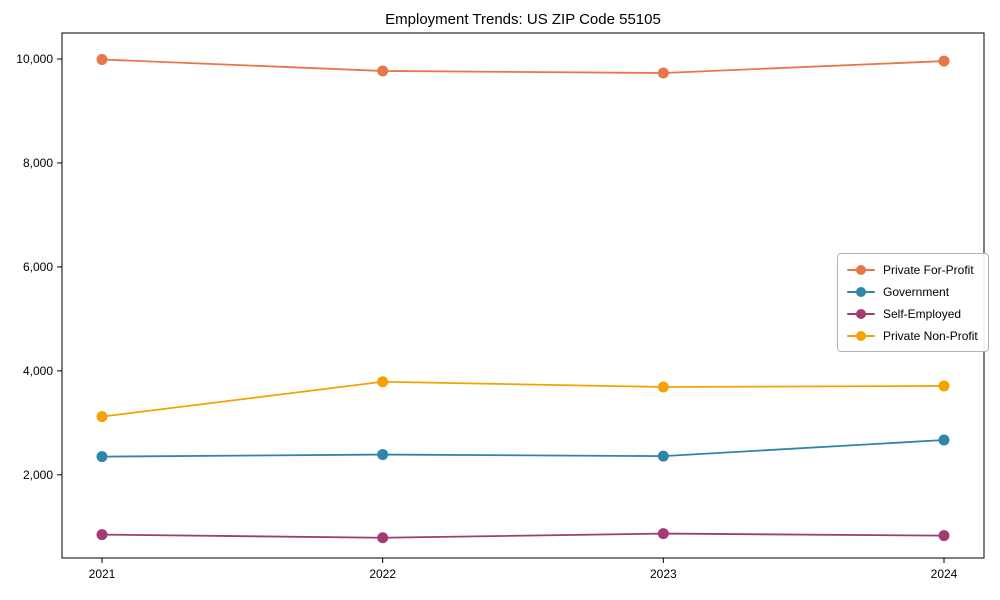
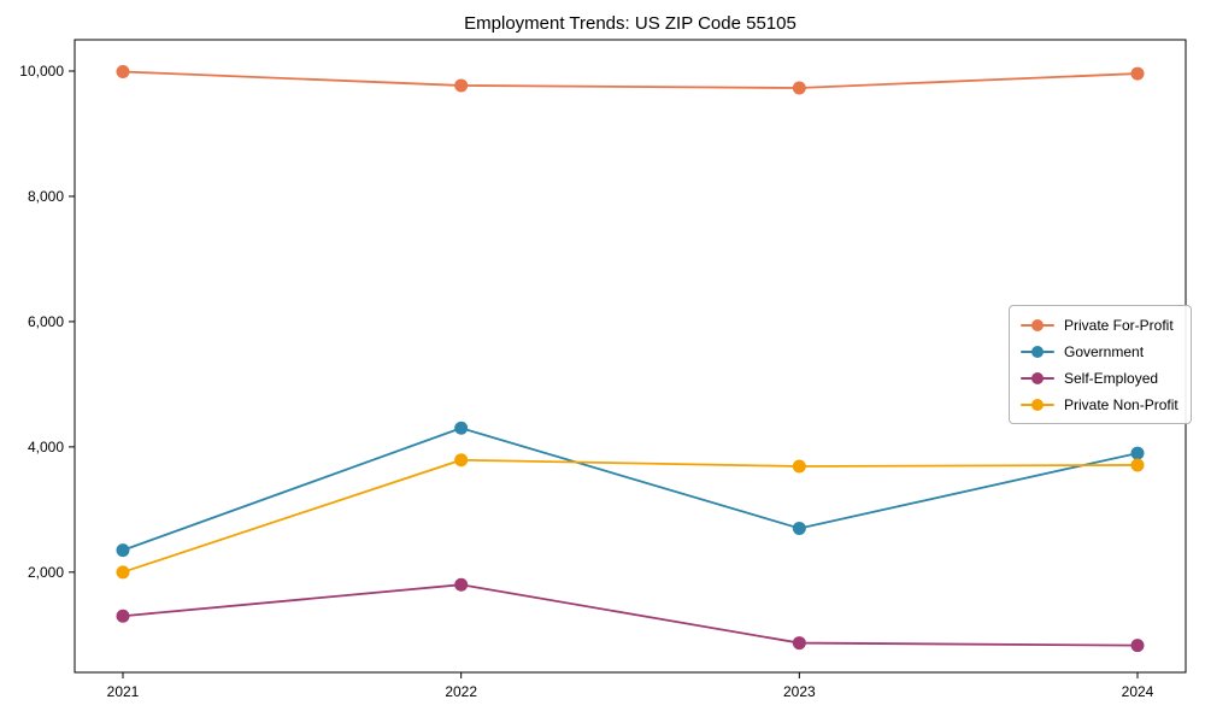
Self-Employed/2021: 800 -> 1300
Private Non-Profit/2021: 3100 -> 2000
Government/2022: 2400 -> 4300
Self-Employed/2022: 800 -> 1800
Government/2023: 2400 -> 2700
Government/2024: 2700 -> 3900
